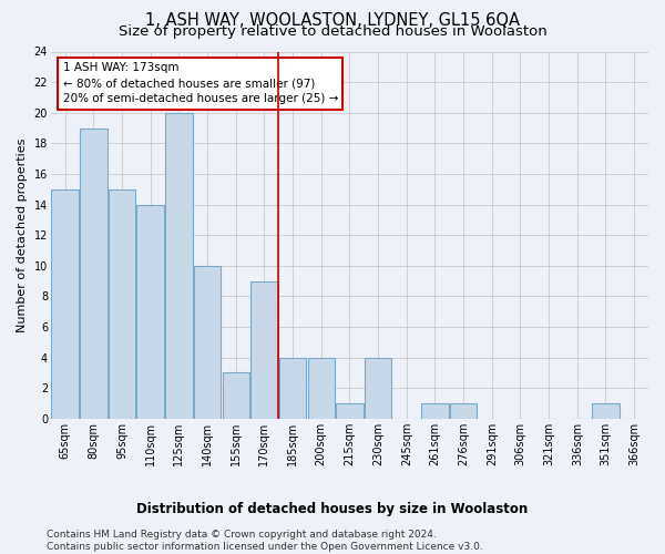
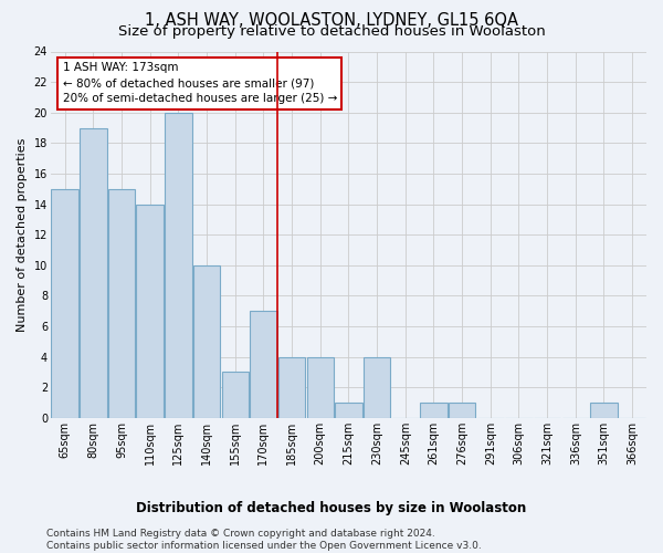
170sqm: 9 -> 7
